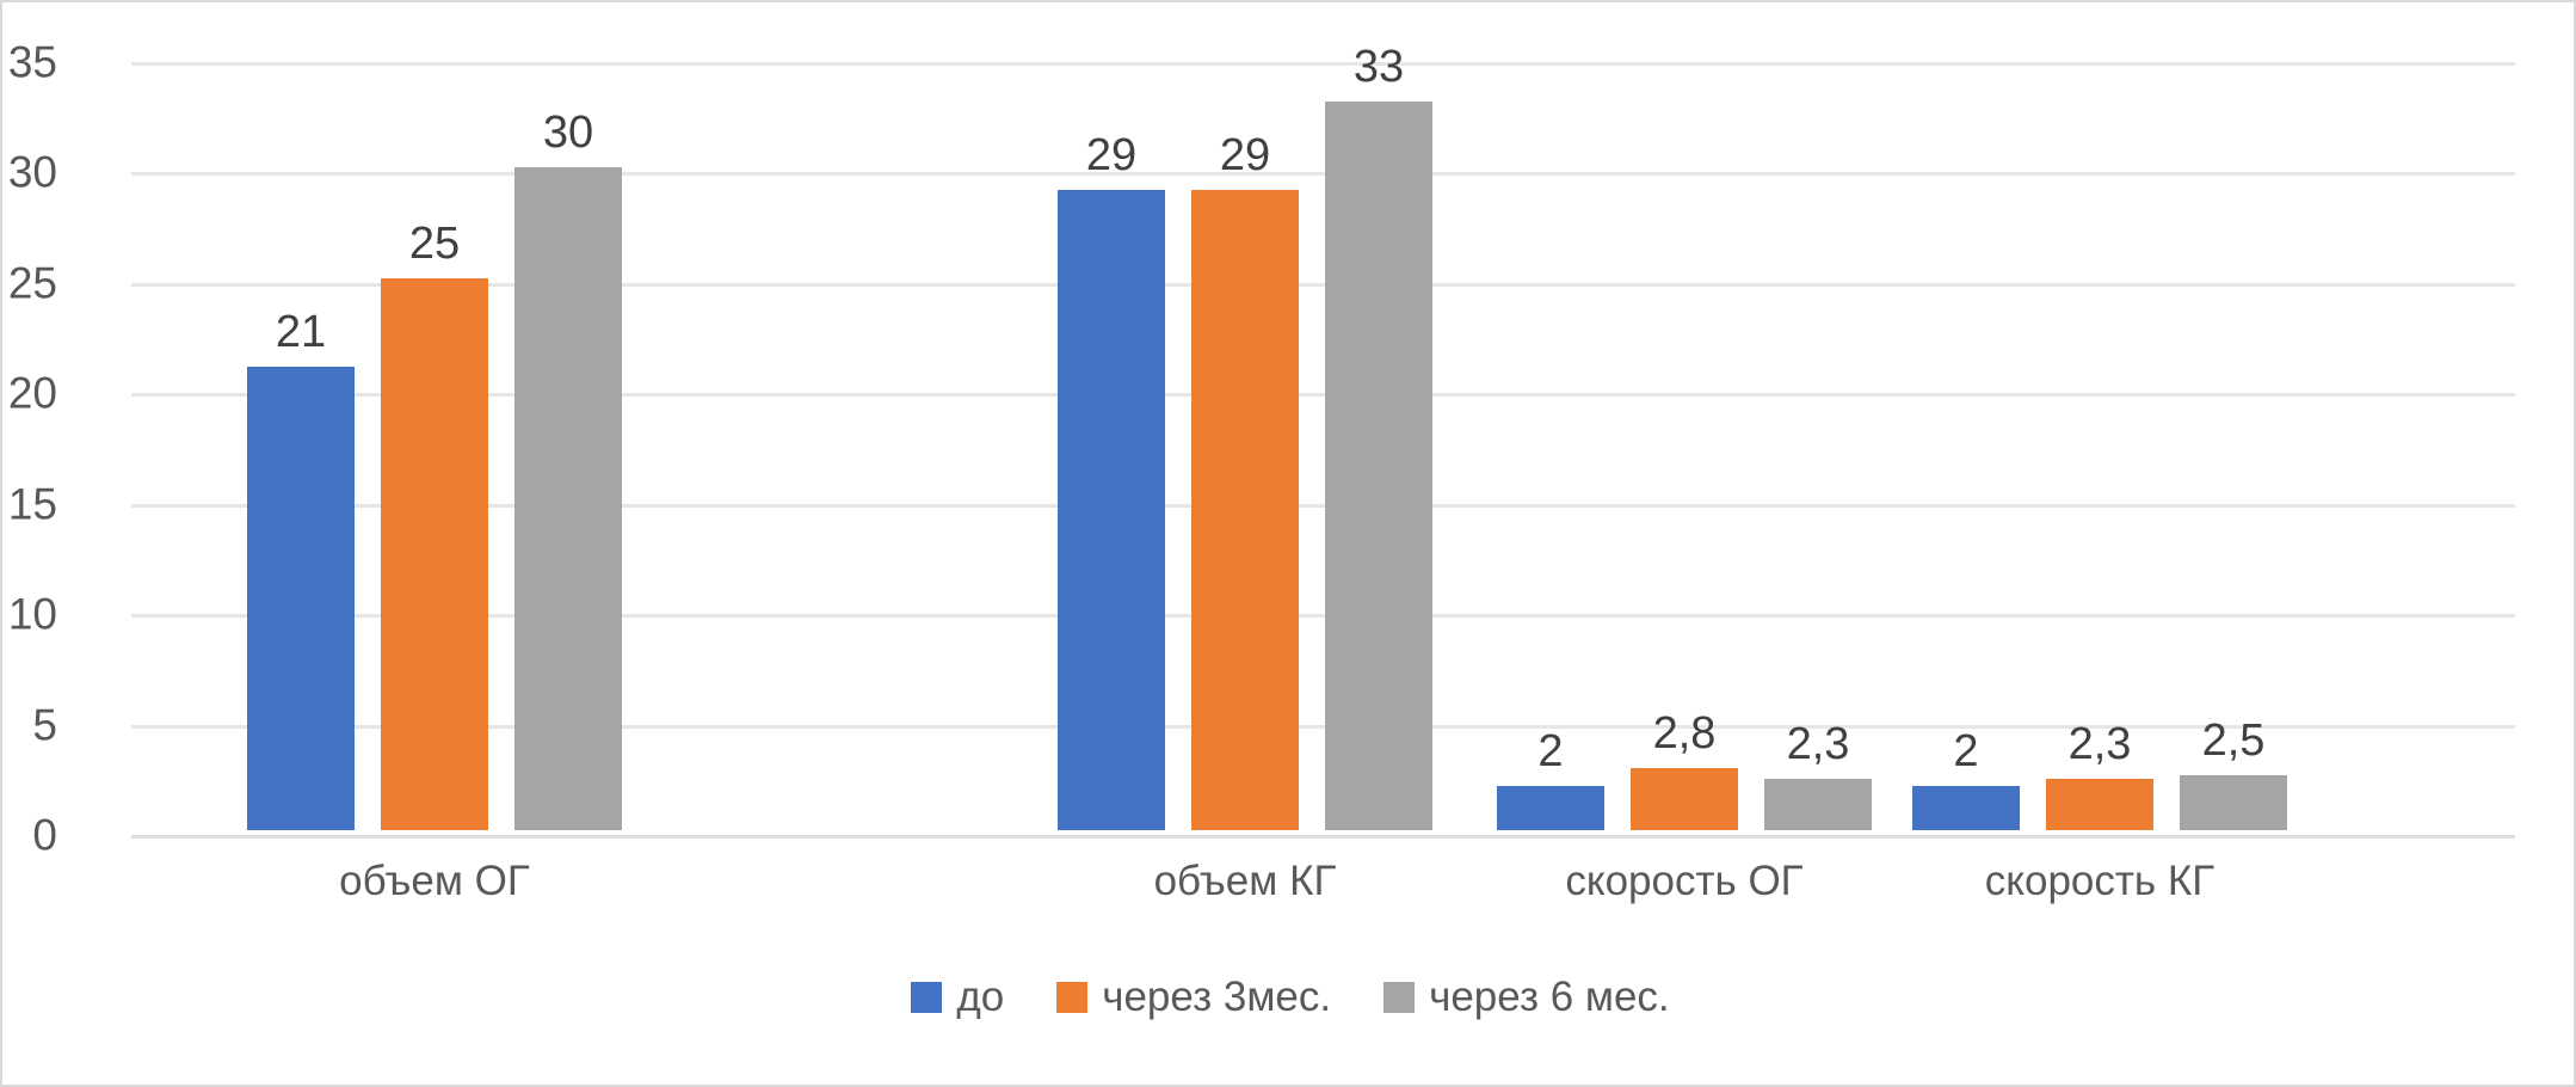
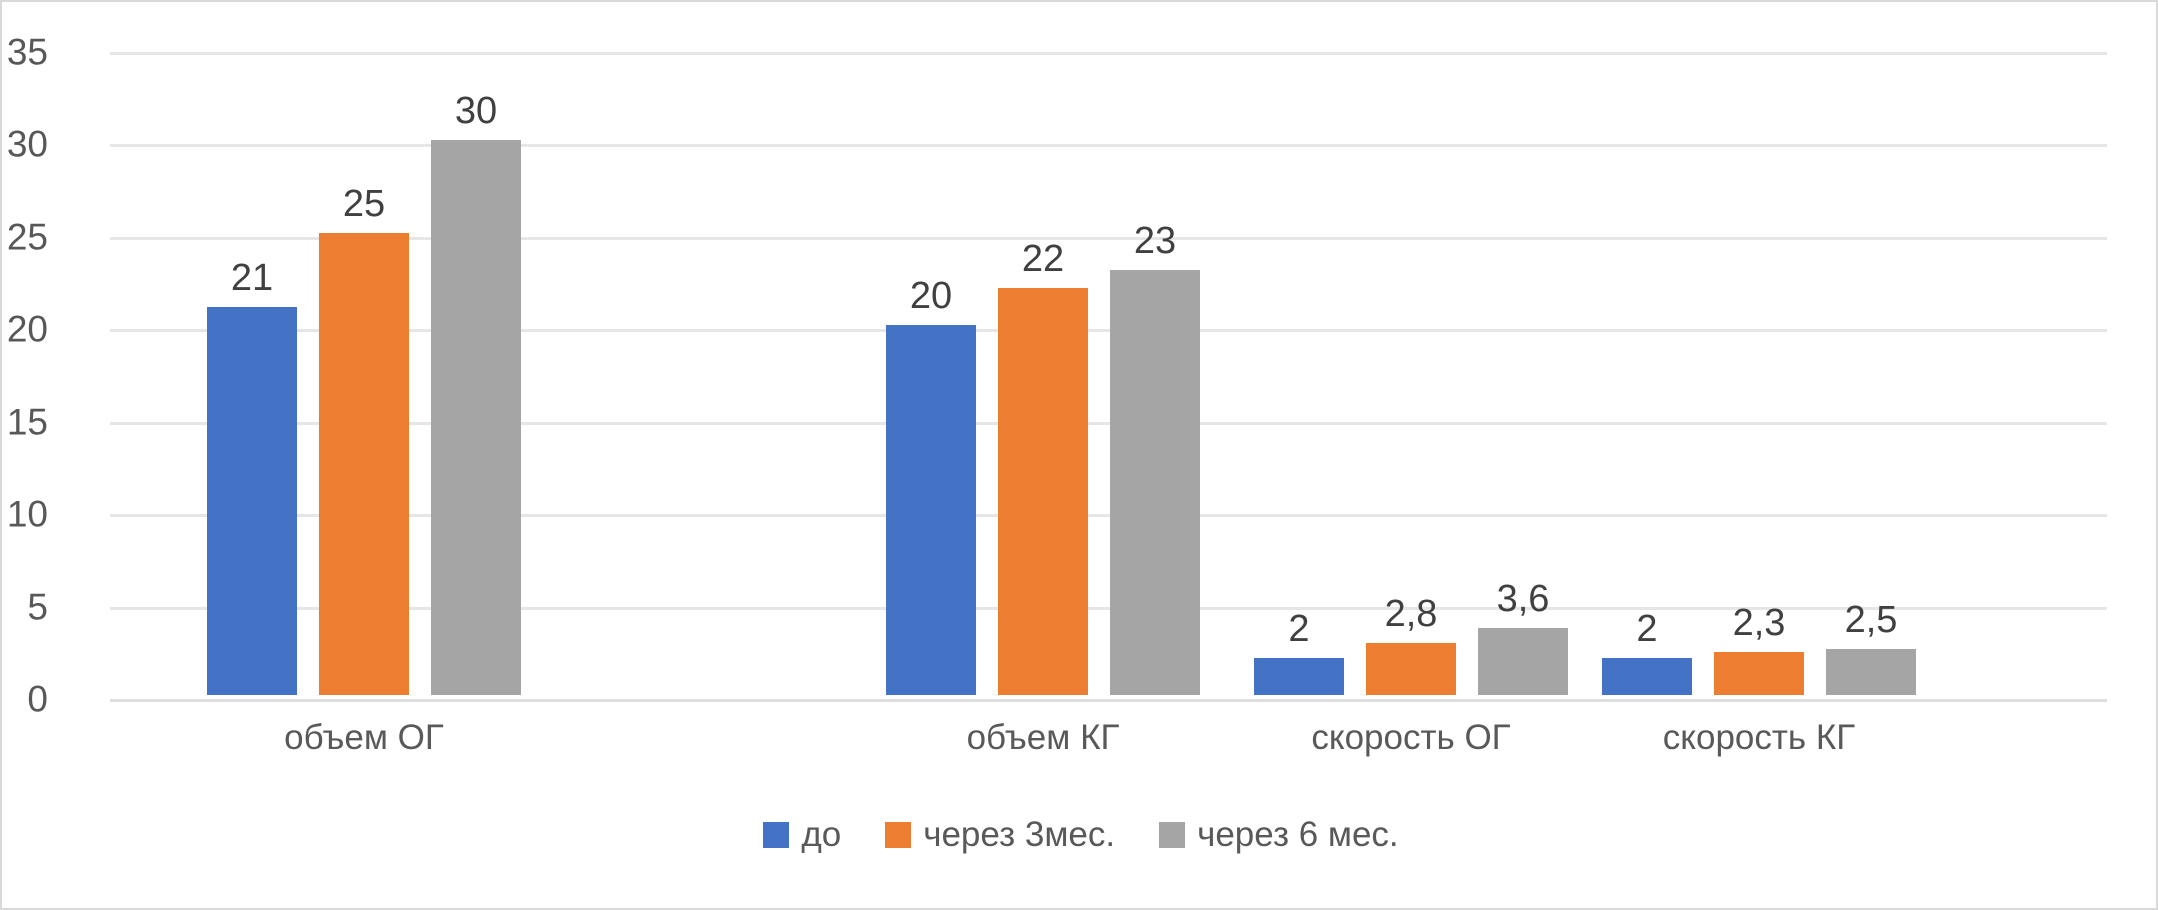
до/объем КГ: 29 -> 20
через 3мес./объем КГ: 29 -> 22
через 6 мес./объем КГ: 33 -> 23
через 6 мес./скорость ОГ: 2,3 -> 3,6
